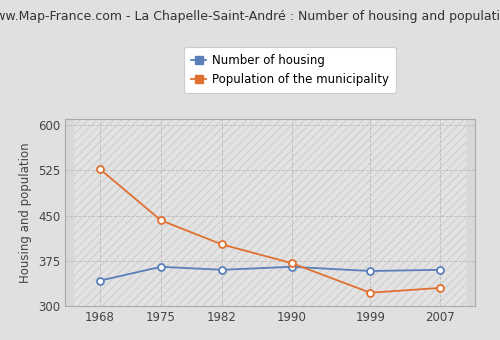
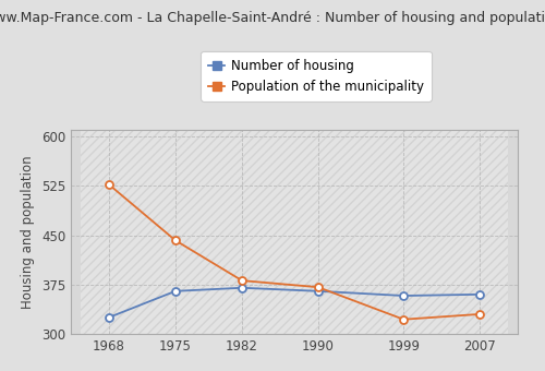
Number of housing/1968: 342 -> 325
Number of housing/1982: 360 -> 370
Population of the municipality/1982: 402 -> 381
